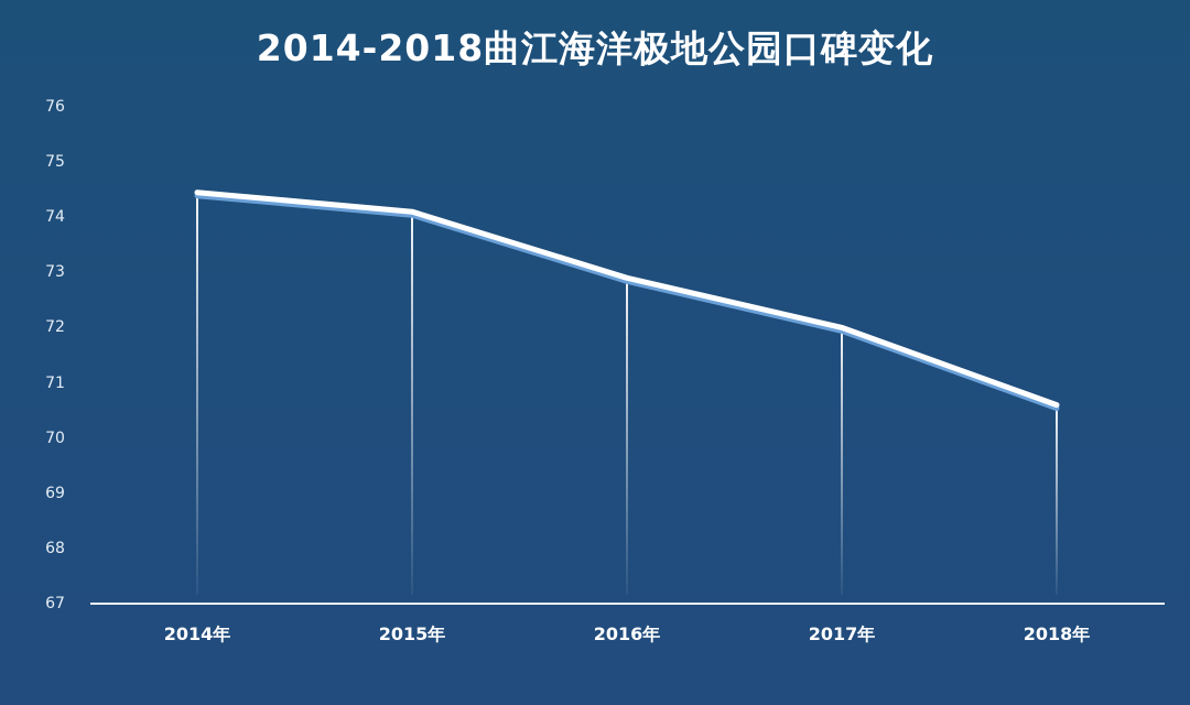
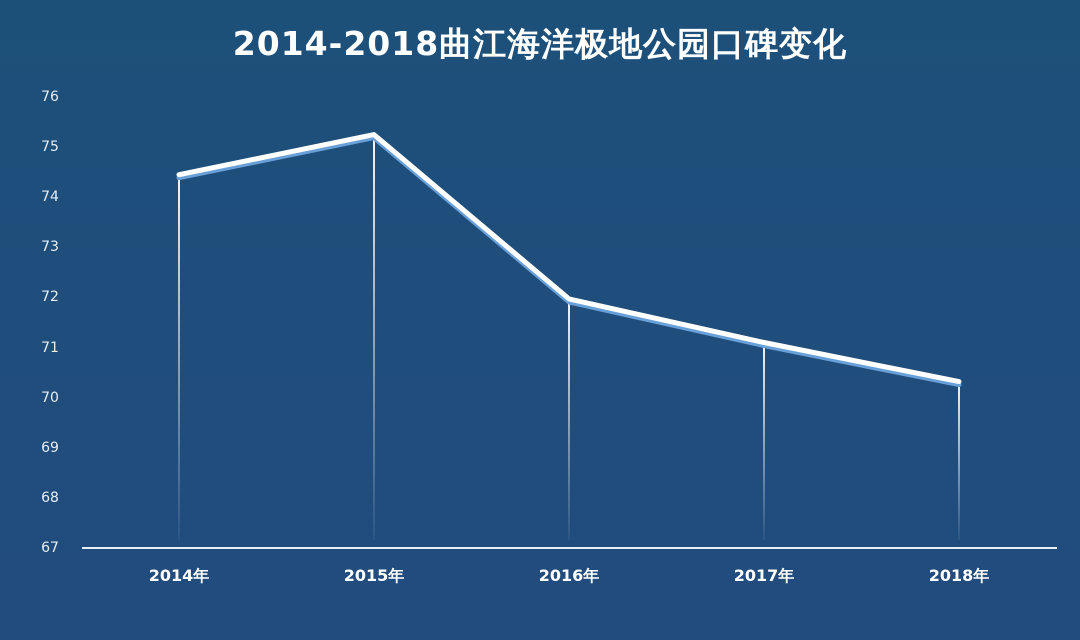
2015年: 74.1 -> 75.2
2016年: 72.9 -> 72.0
2017年: 72.0 -> 71.1
2018年: 70.6 -> 70.3
